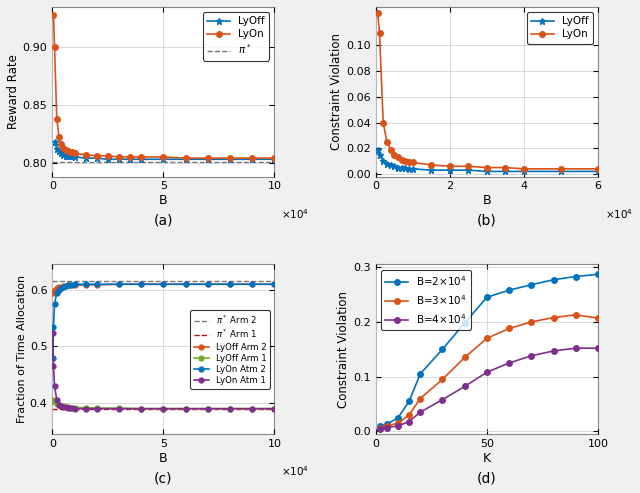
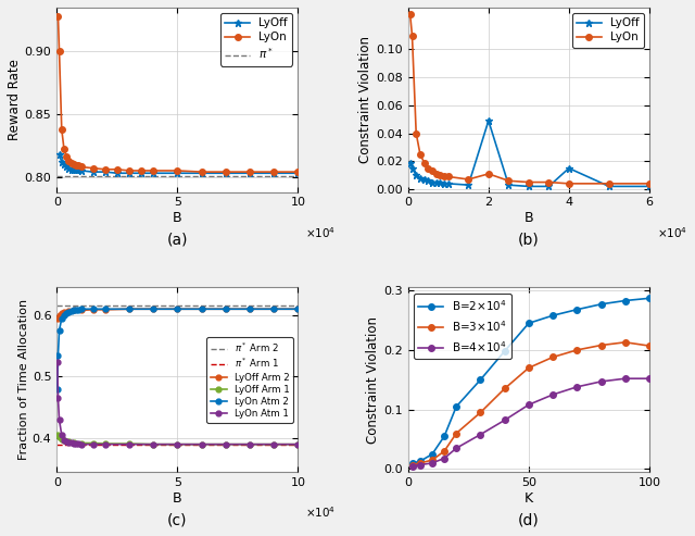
LyOff/2: 0.003 -> 0.049
LyOn/2: 0.006 -> 0.011
LyOff/4: 0.002 -> 0.015
